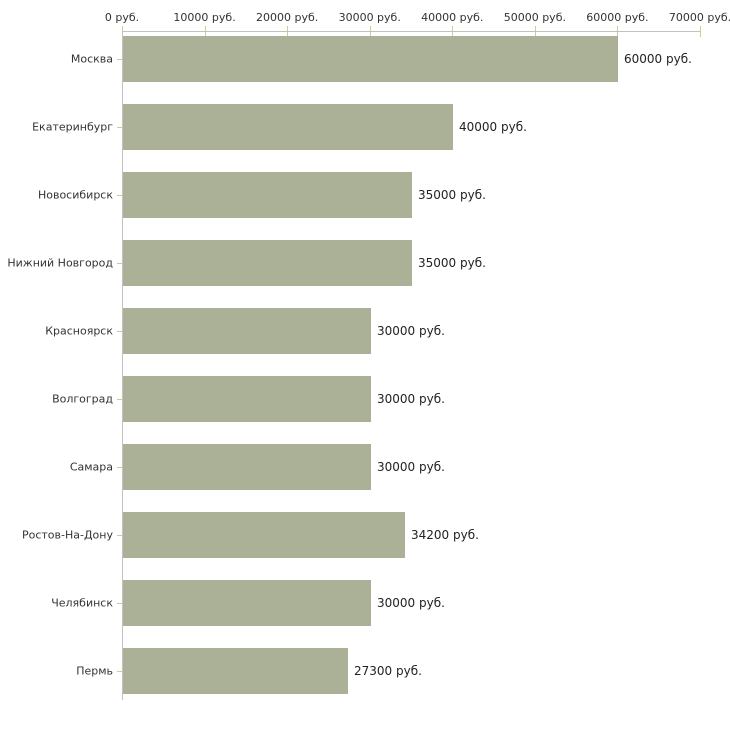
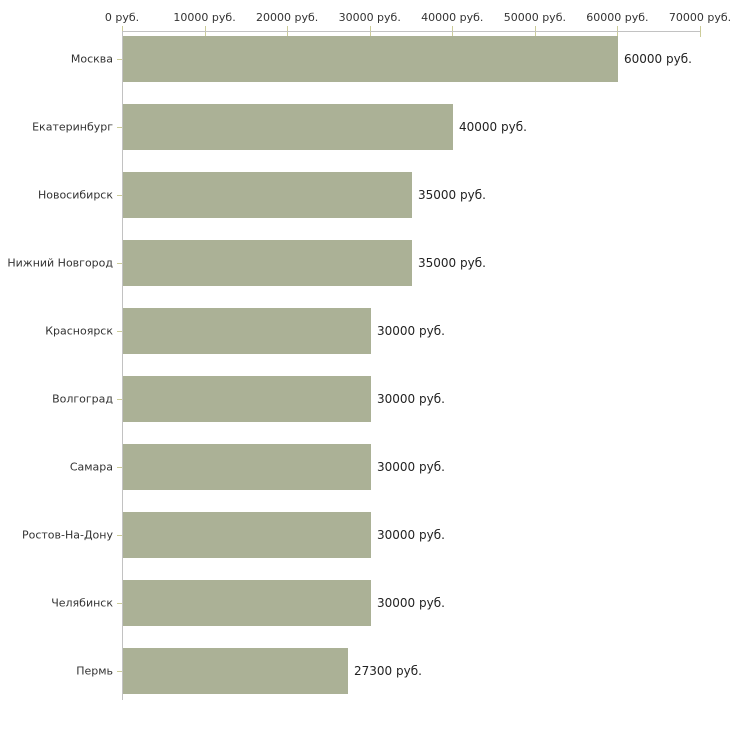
Ростов-На-Дону: 34200 -> 30000
